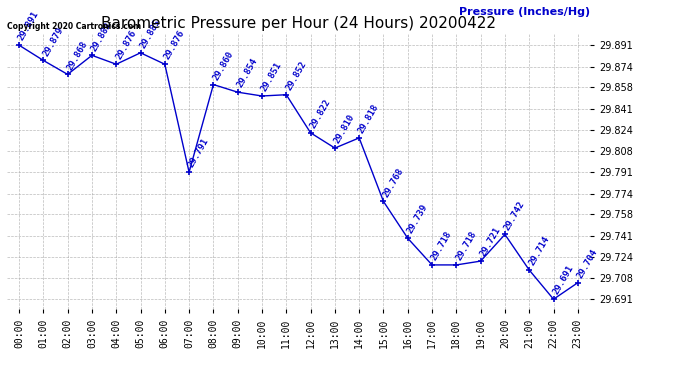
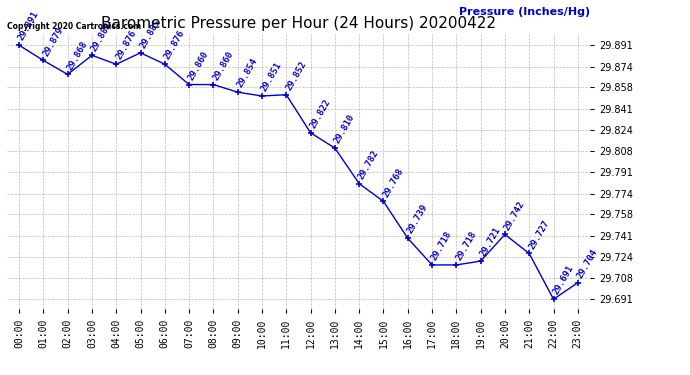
07:00: 29.791 -> 29.860
14:00: 29.818 -> 29.782
21:00: 29.714 -> 29.727
